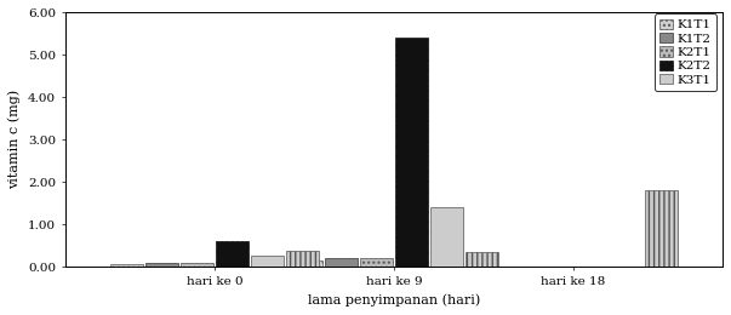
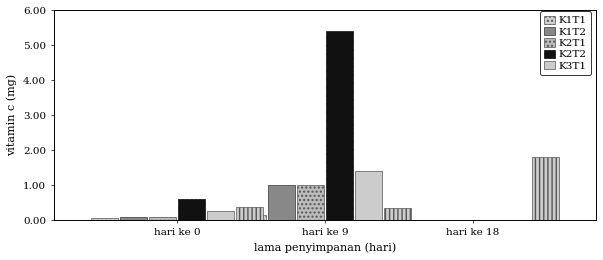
K1T2/hari ke 9: 0.2 -> 1.0
K2T1/hari ke 9: 0.22 -> 1.00
